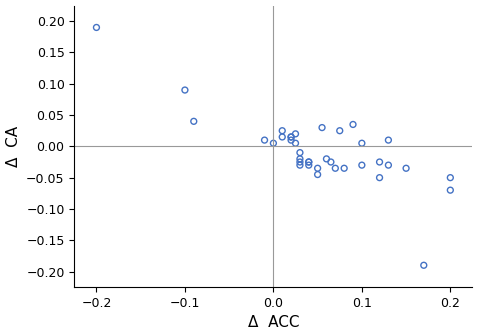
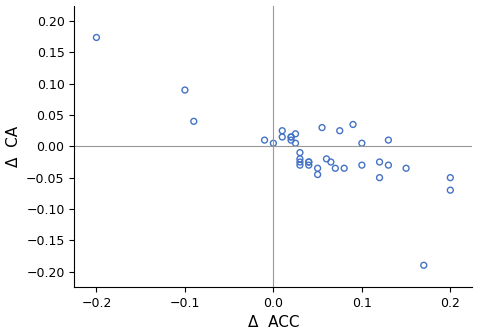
−0.2: 0.190 -> 0.174
